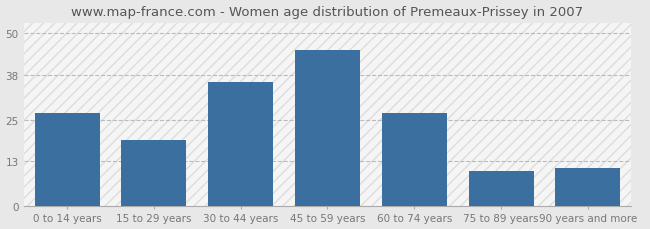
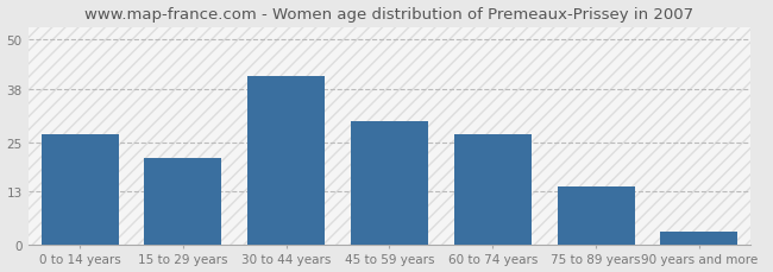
15 to 29 years: 19 -> 21
30 to 44 years: 36 -> 41
45 to 59 years: 45 -> 30
75 to 89 years: 10 -> 14
90 years and more: 11 -> 3
